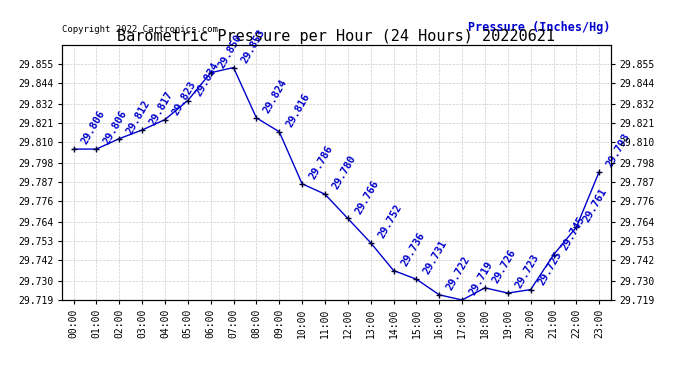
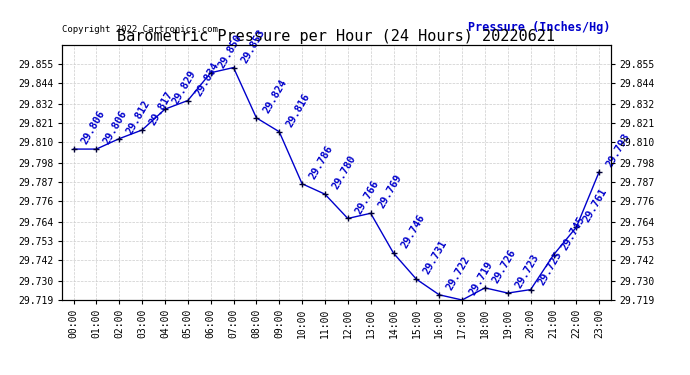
04:00: 29.823 -> 29.829
13:00: 29.752 -> 29.769
14:00: 29.736 -> 29.746
